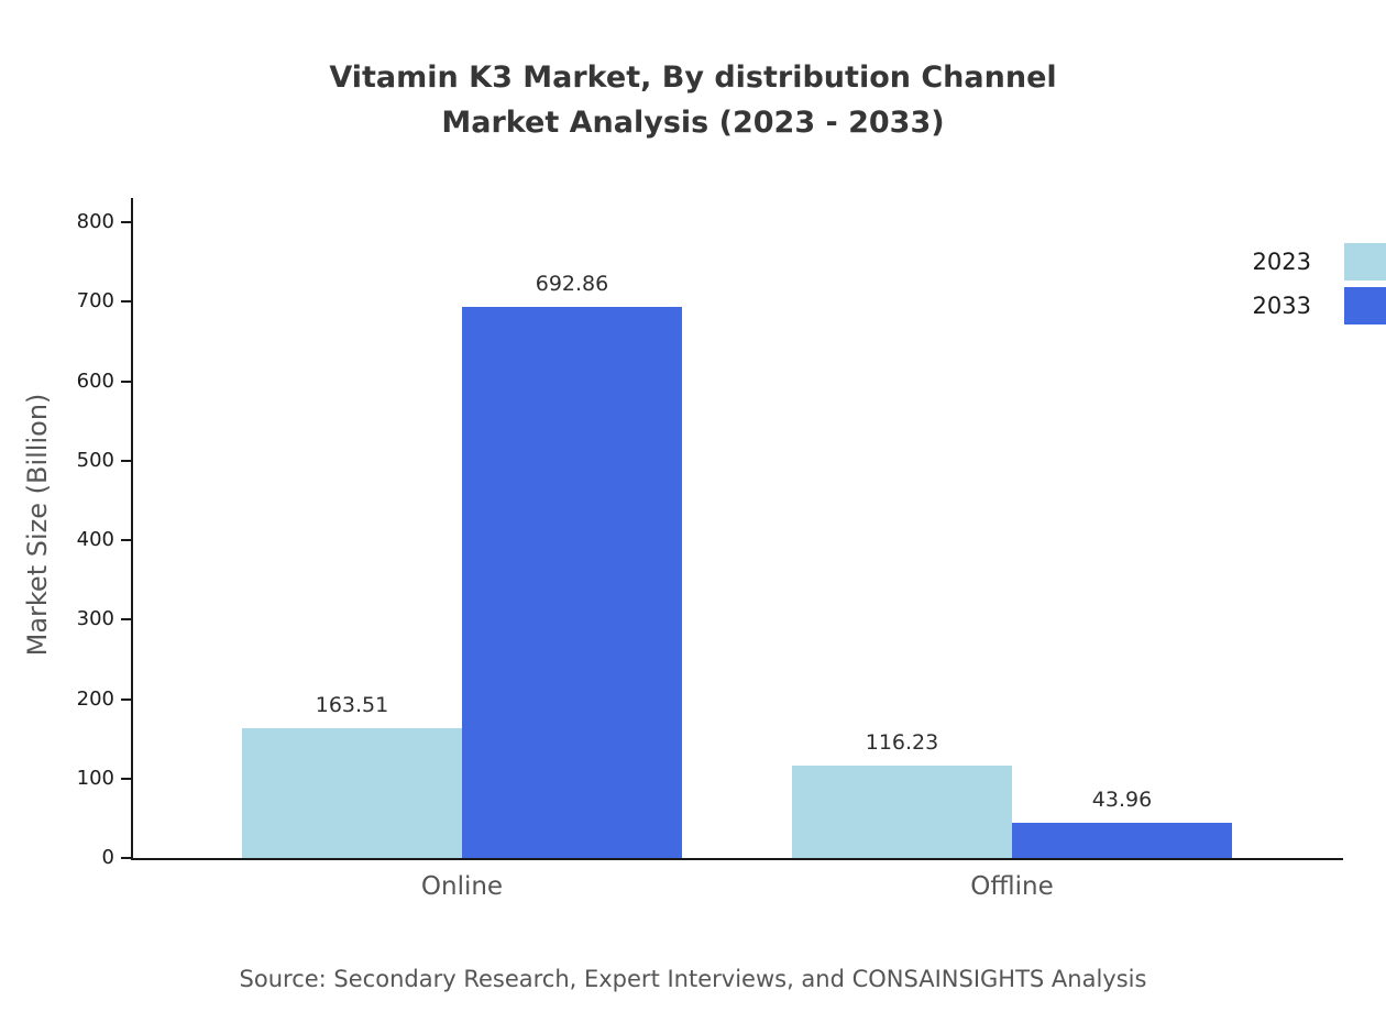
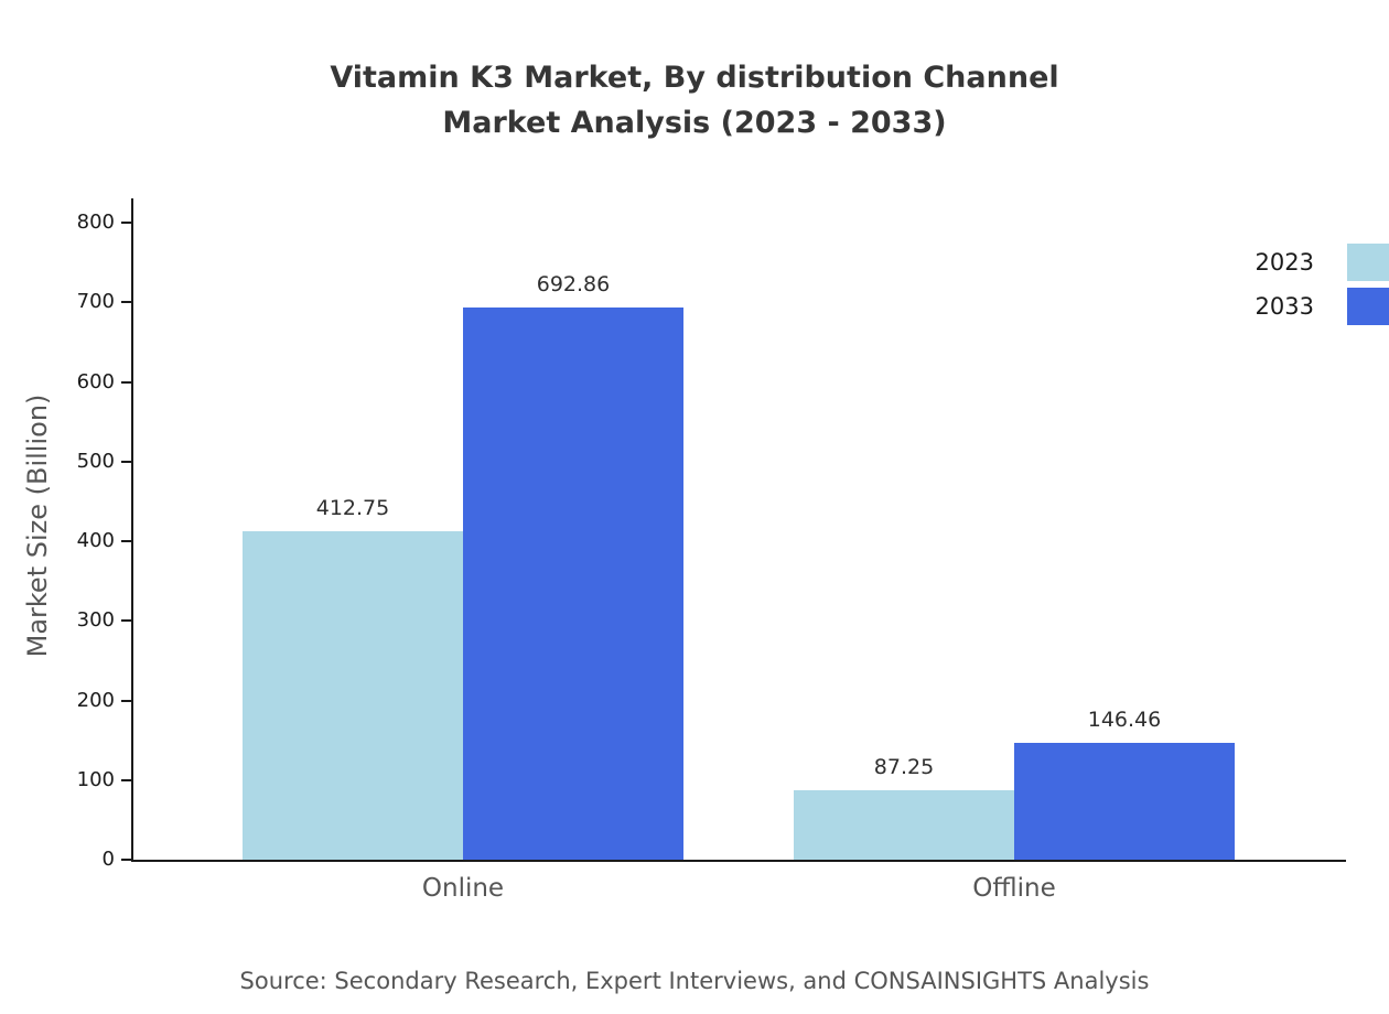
2023/Online: 163.51 -> 412.75
2023/Offline: 116.23 -> 87.25
2033/Offline: 43.96 -> 146.46
